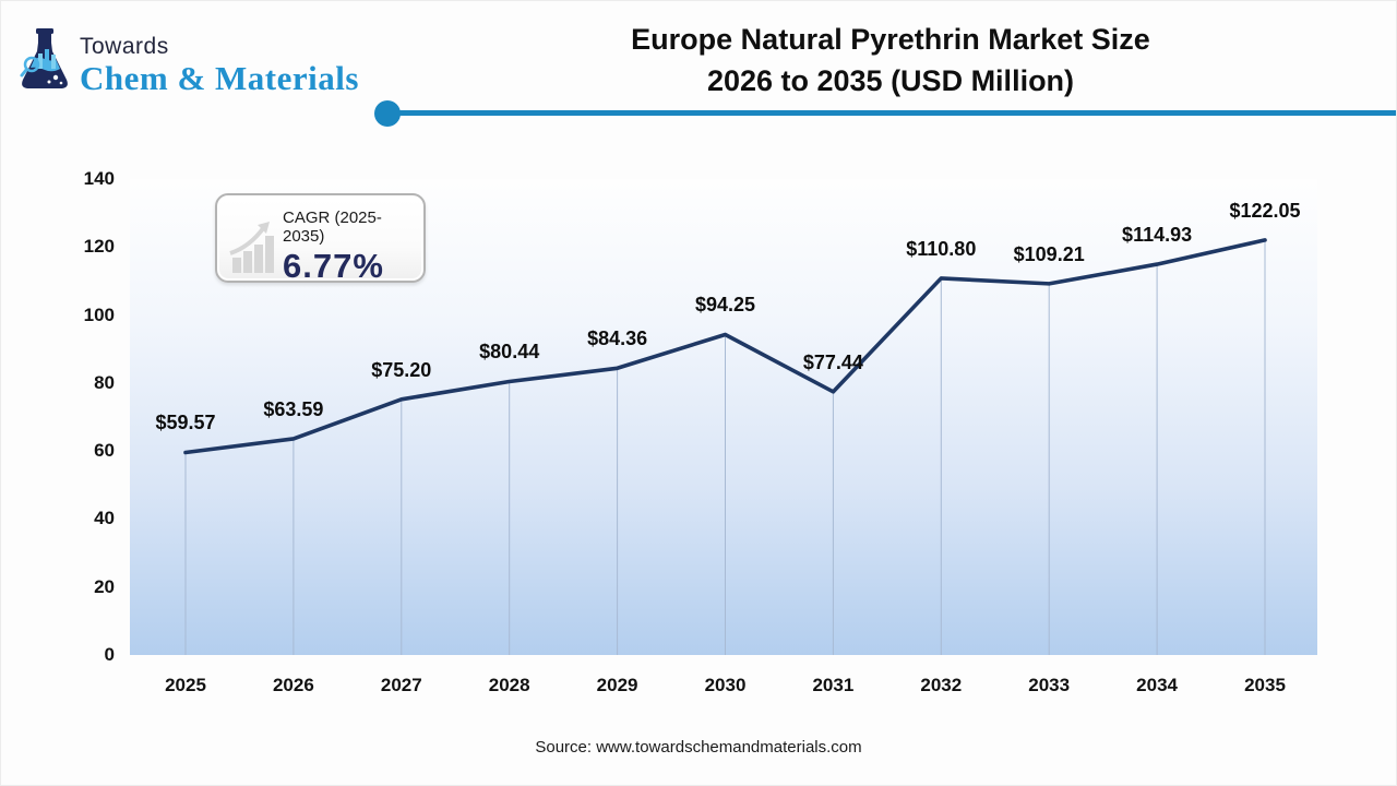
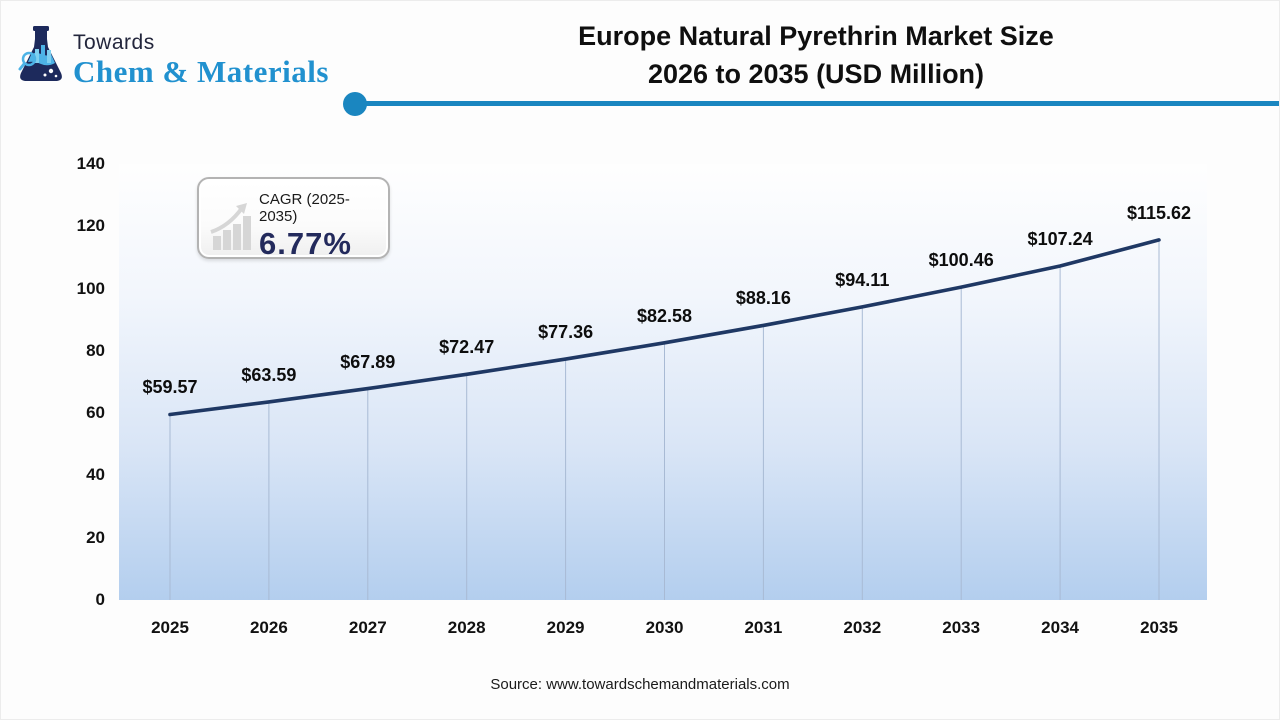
2027: $75.20 -> $67.89
2028: $80.44 -> $72.47
2029: $84.36 -> $77.36
2030: $94.25 -> $82.58
2031: $77.44 -> $88.16
2032: $110.80 -> $94.11
2033: $109.21 -> $100.46
2034: $114.93 -> $107.24
2035: $122.05 -> $115.62
